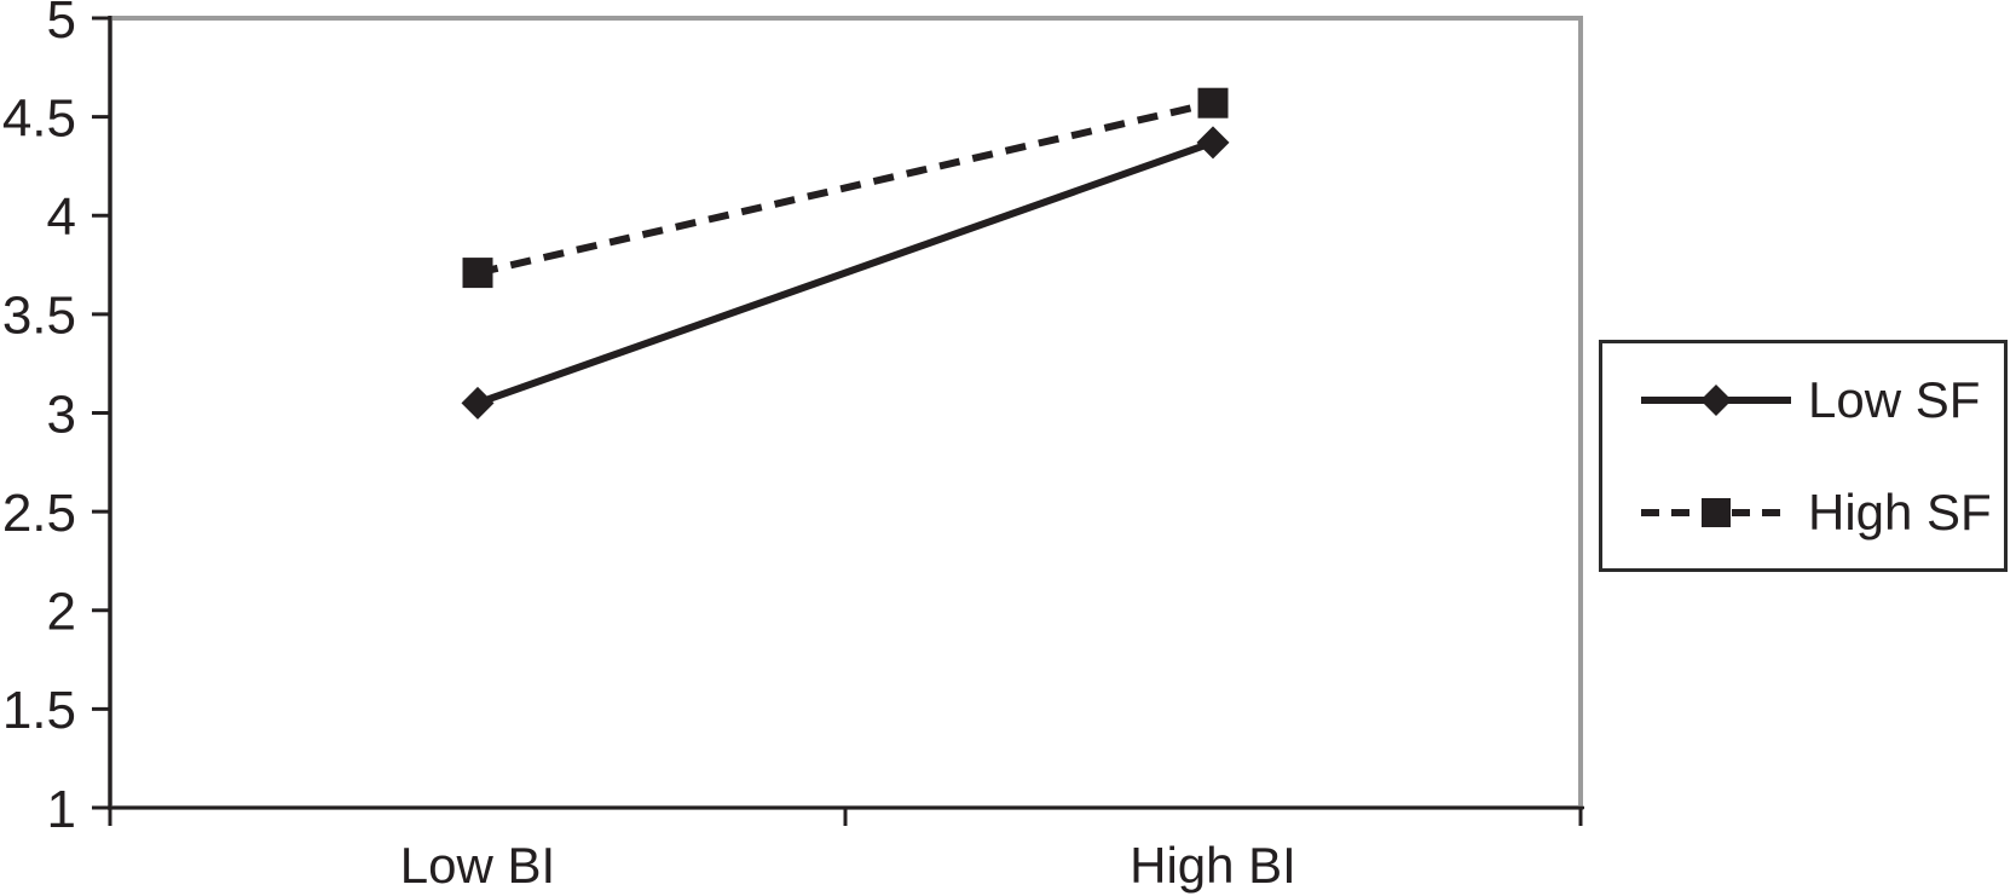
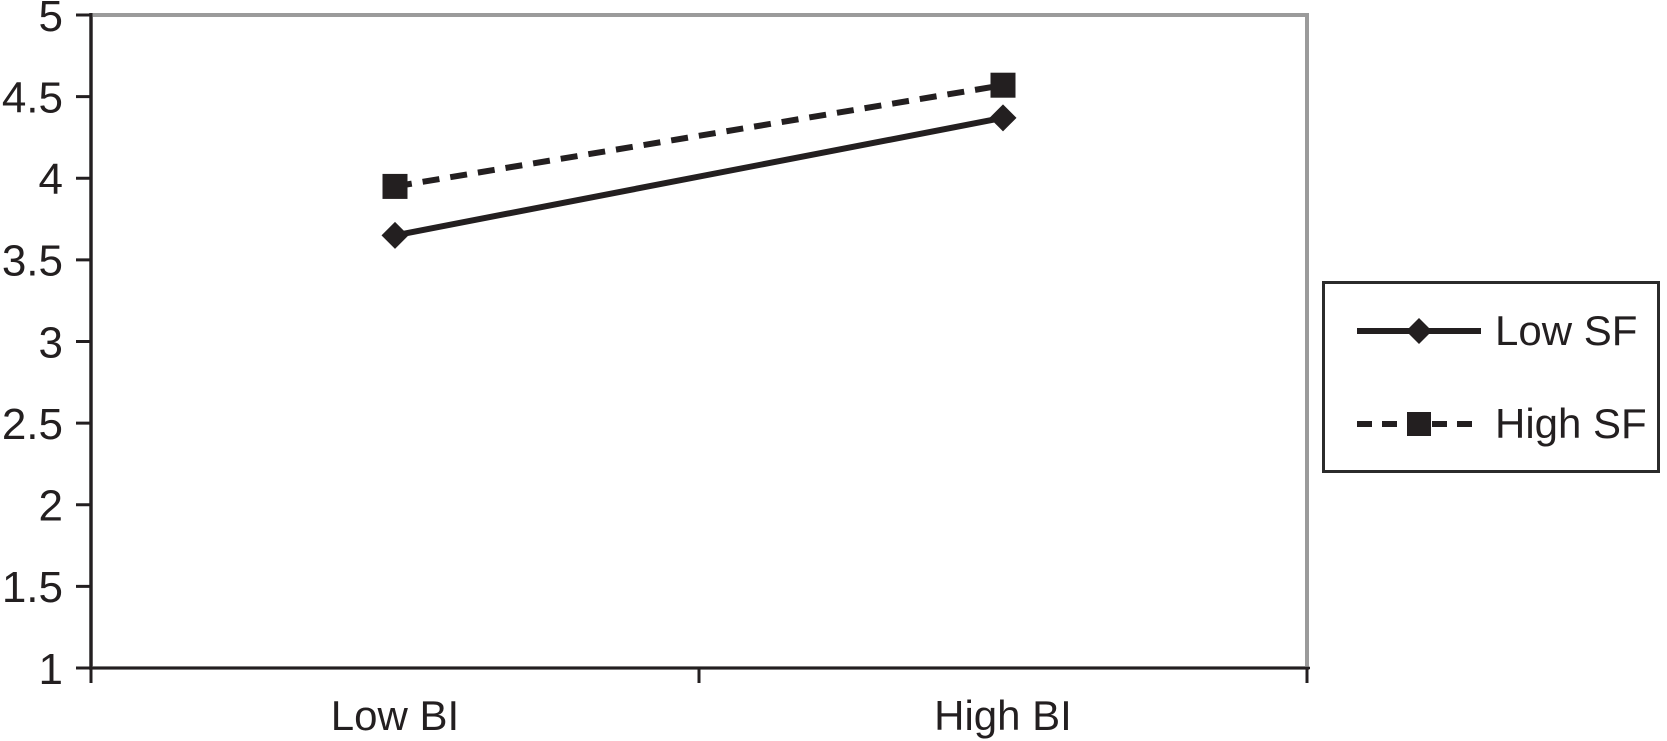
Low SF/Low BI: 3.05 -> 3.65
High SF/Low BI: 3.71 -> 3.95
